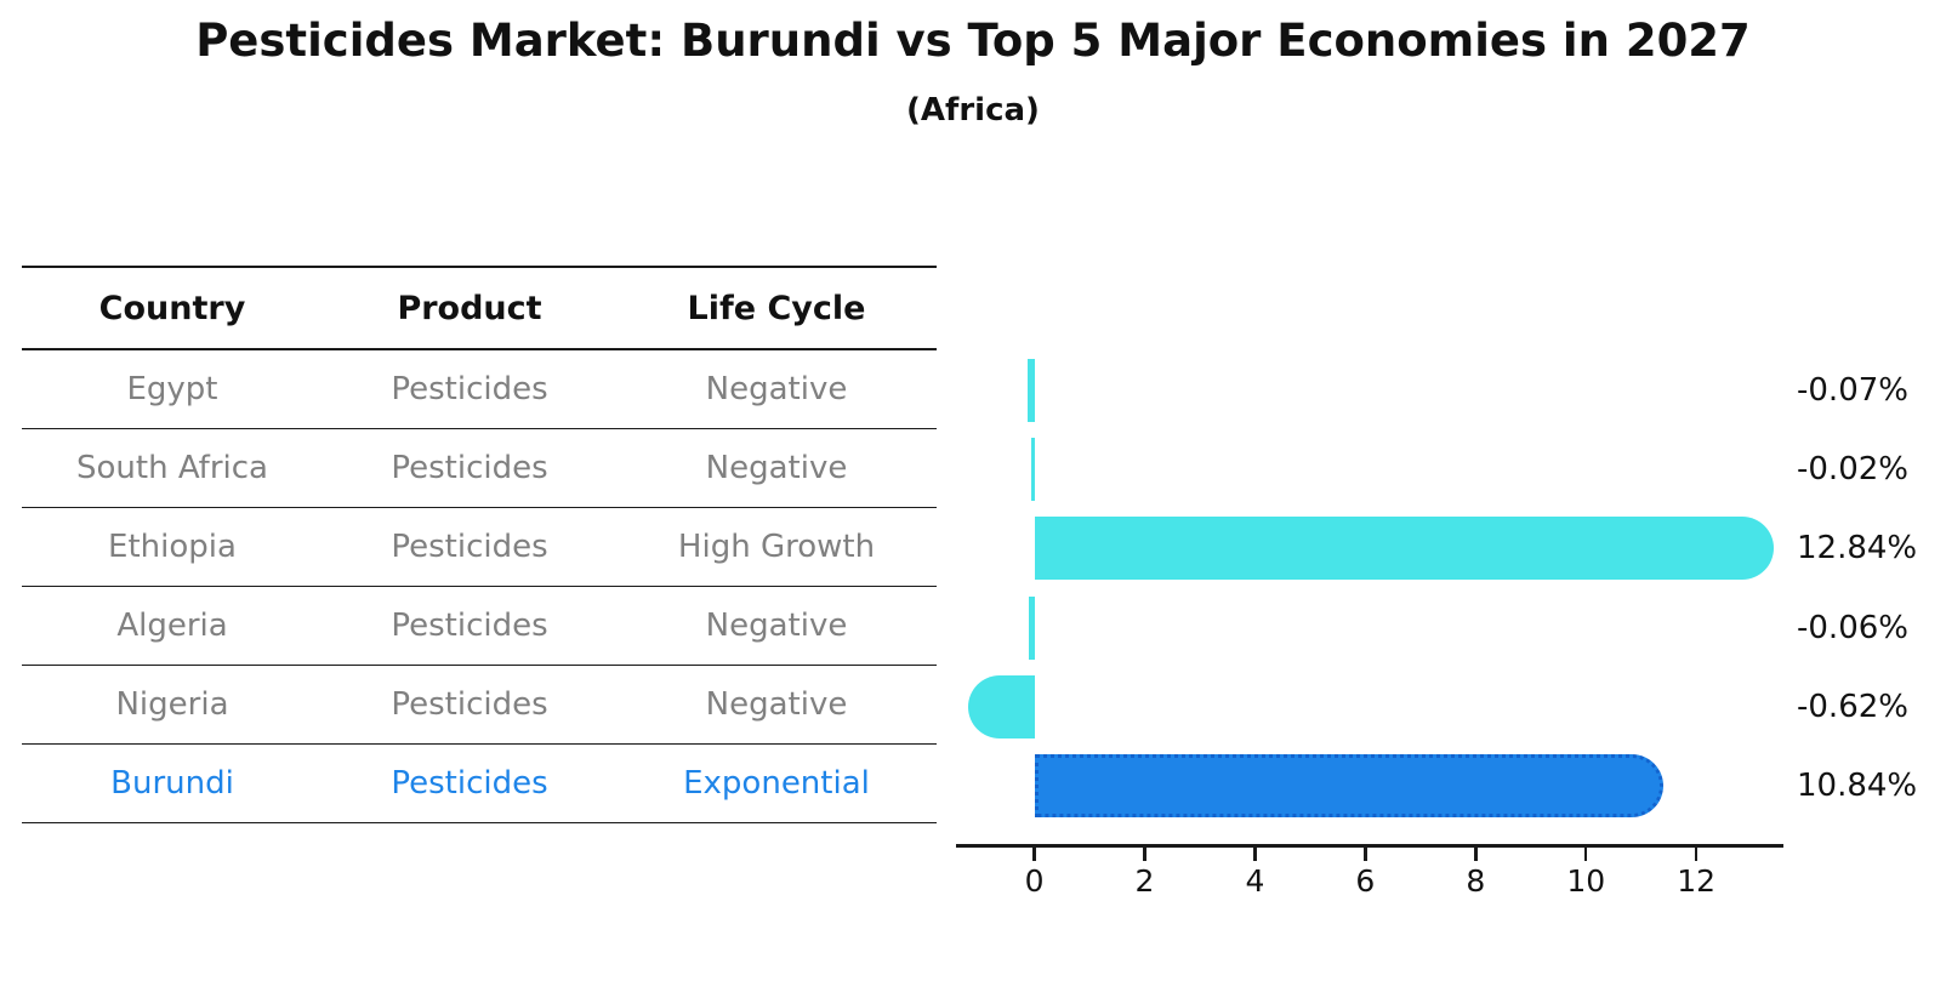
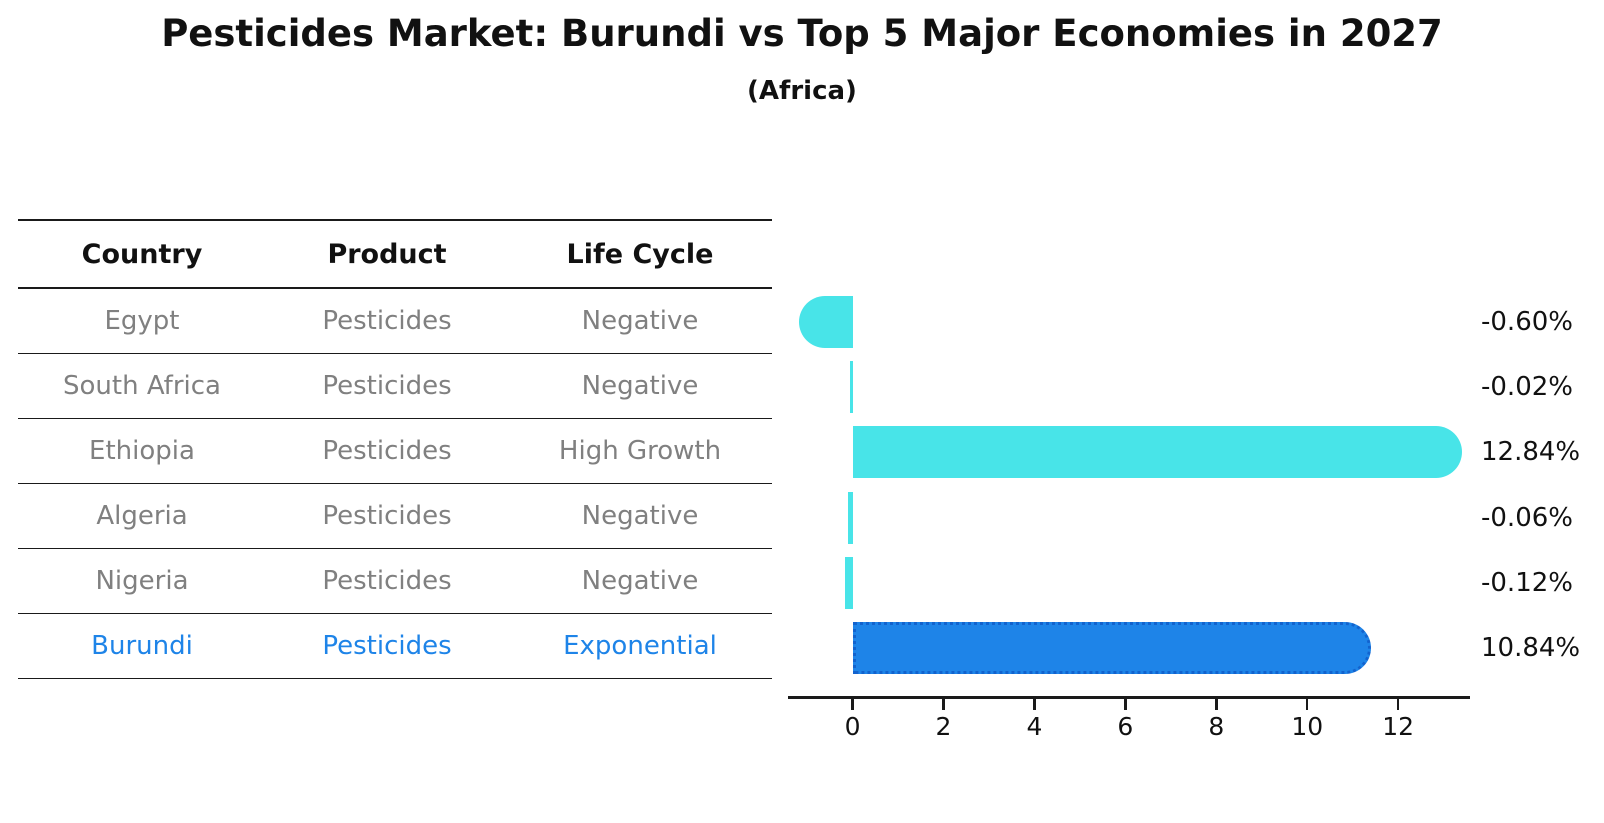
Egypt: -0.07% -> -0.60%
Nigeria: -0.62% -> -0.12%
